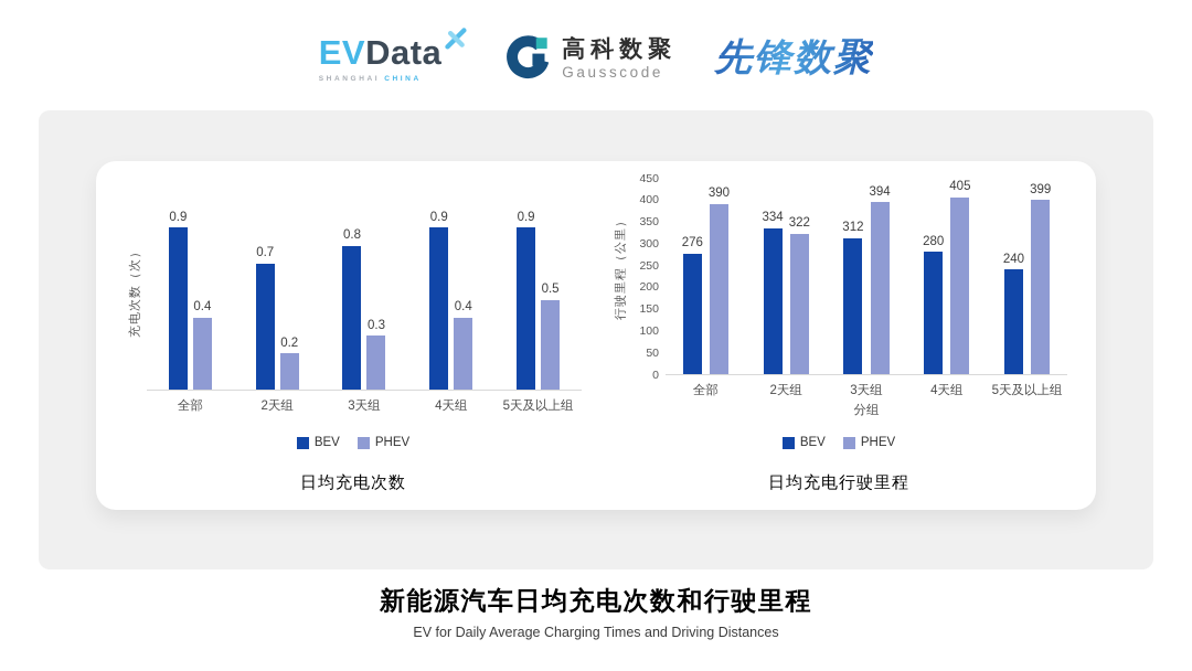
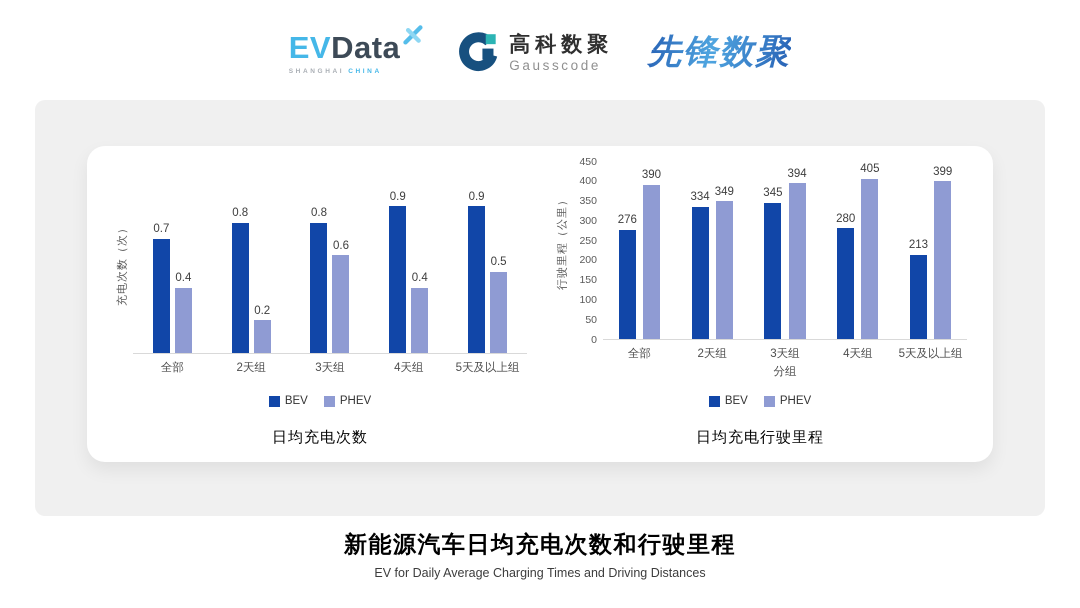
日均充电次数/BEV/全部: 0.9 -> 0.7
日均充电次数/BEV/2天组: 0.7 -> 0.8
日均充电次数/PHEV/3天组: 0.3 -> 0.6
日均充电行驶里程/PHEV/2天组: 322 -> 349
日均充电行驶里程/BEV/3天组: 312 -> 345
日均充电行驶里程/BEV/5天及以上组: 240 -> 213
